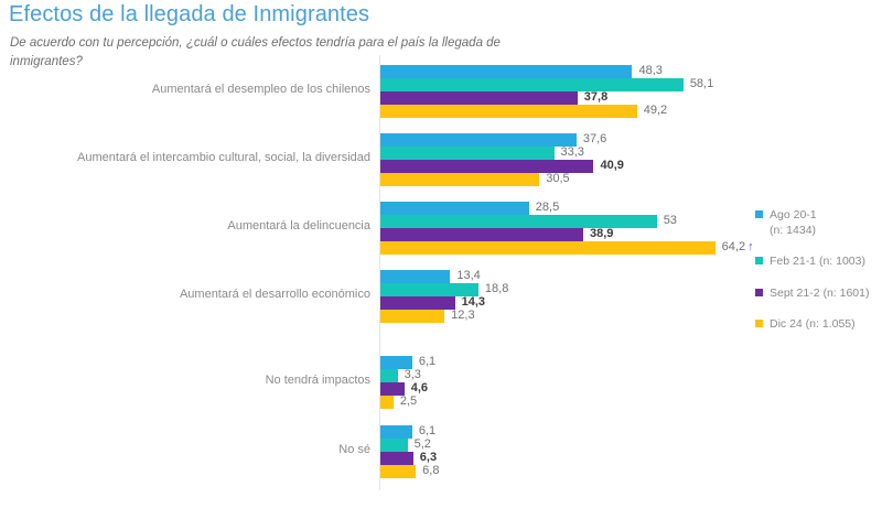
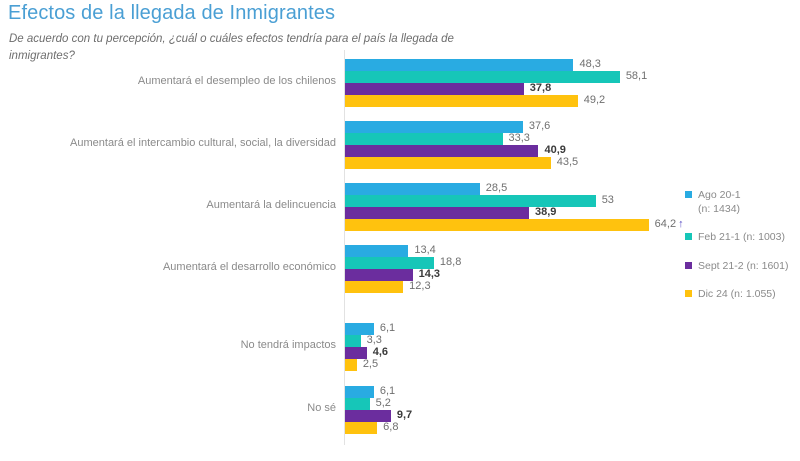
Dic 24 (n: 1.055)/Aumentará el intercambio cultural, social, la diversidad: 30,5 -> 43,5
Sept 21-2 (n: 1601)/No sé: 6,3 -> 9,7
